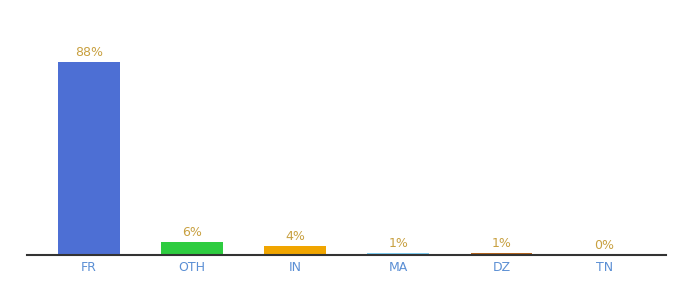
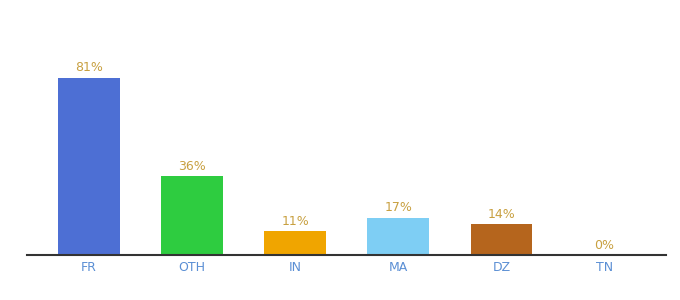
FR: 88% -> 81%
OTH: 6% -> 36%
IN: 4% -> 11%
MA: 1% -> 17%
DZ: 1% -> 14%
